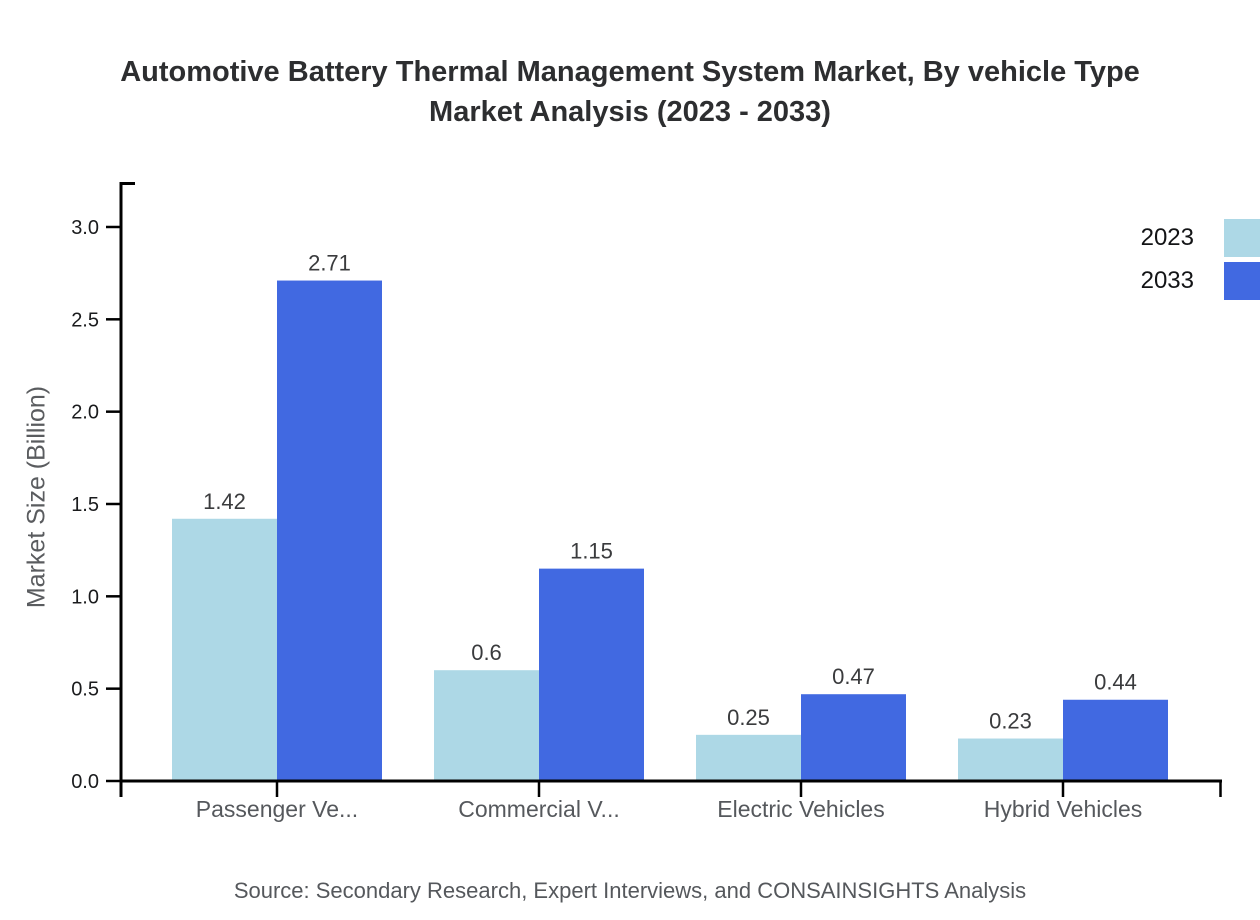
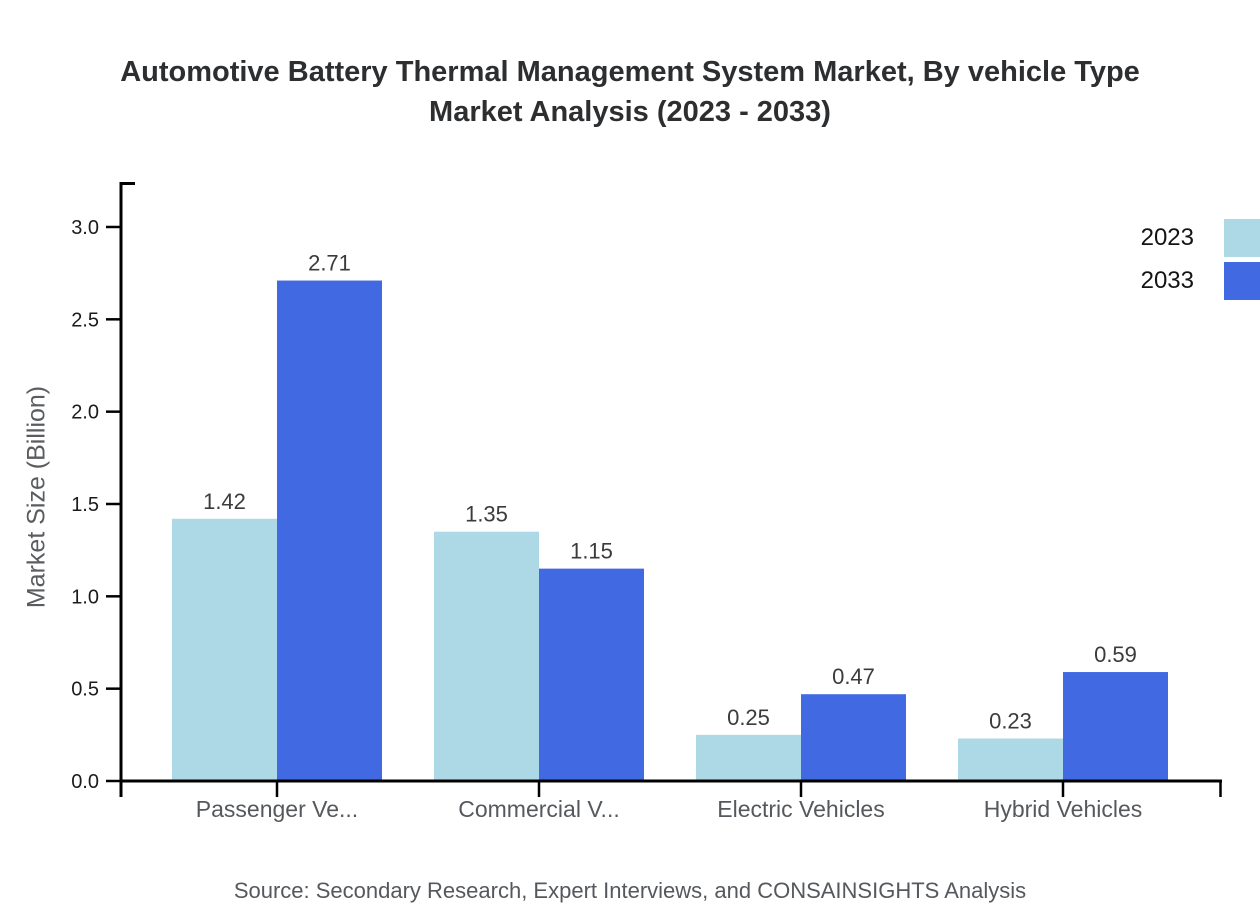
2023/Commercial V...: 0.6 -> 1.35
2033/Hybrid Vehicles: 0.44 -> 0.59
